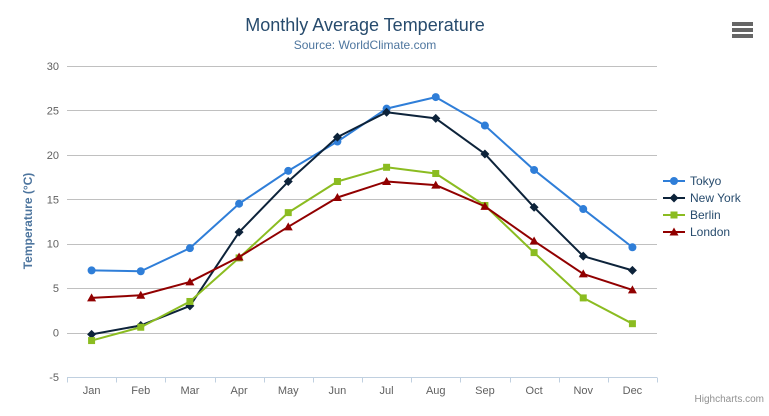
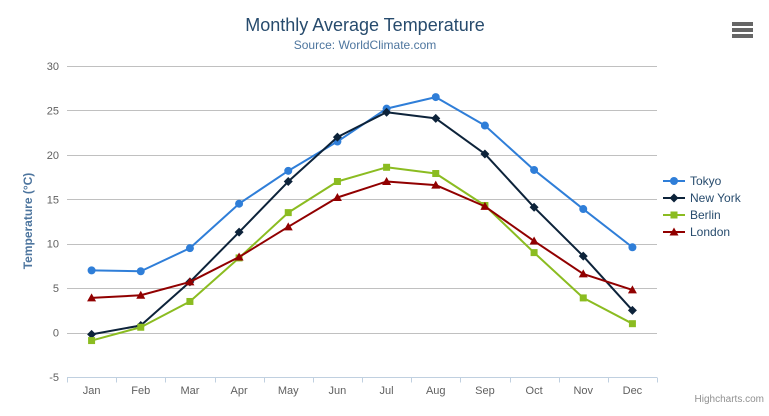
New York/Mar: 3 -> 6
New York/Dec: 7 -> 2
